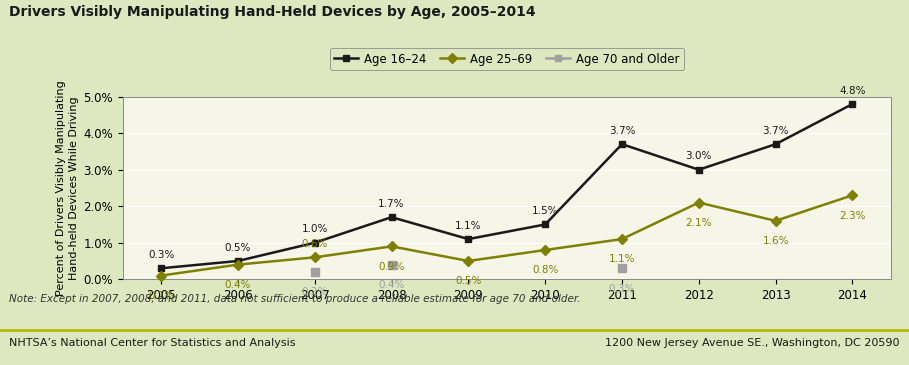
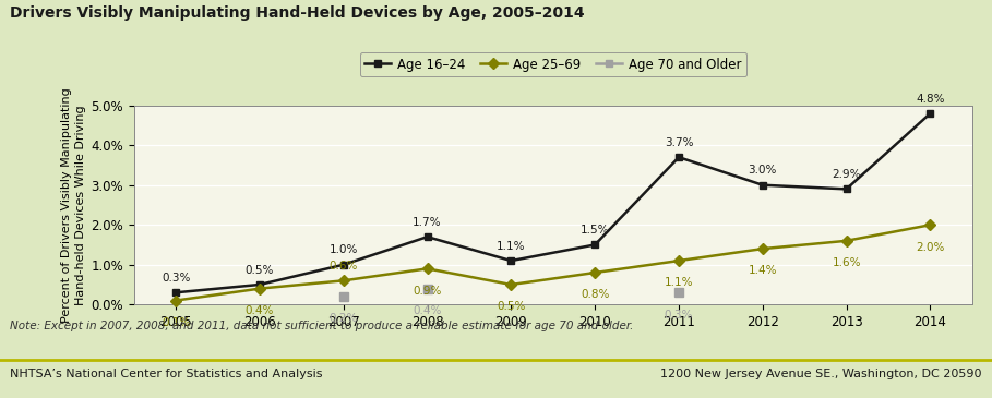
Age 25–69/2012: 2.1% -> 1.4%
Age 16–24/2013: 3.7% -> 2.9%
Age 25–69/2014: 2.3% -> 2.0%
